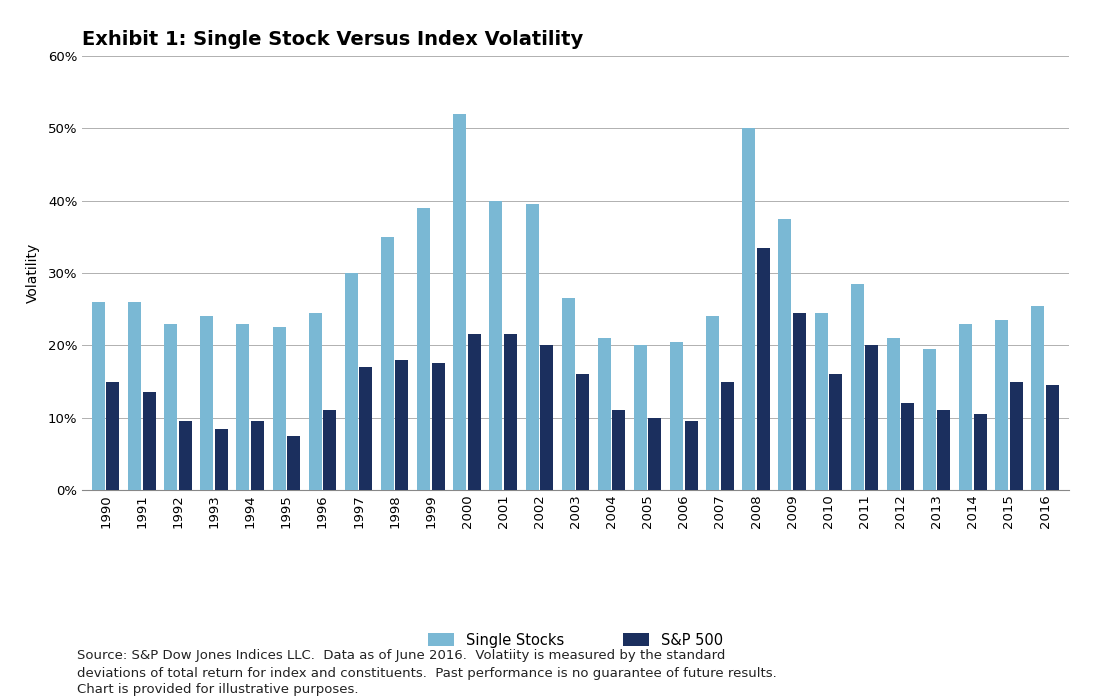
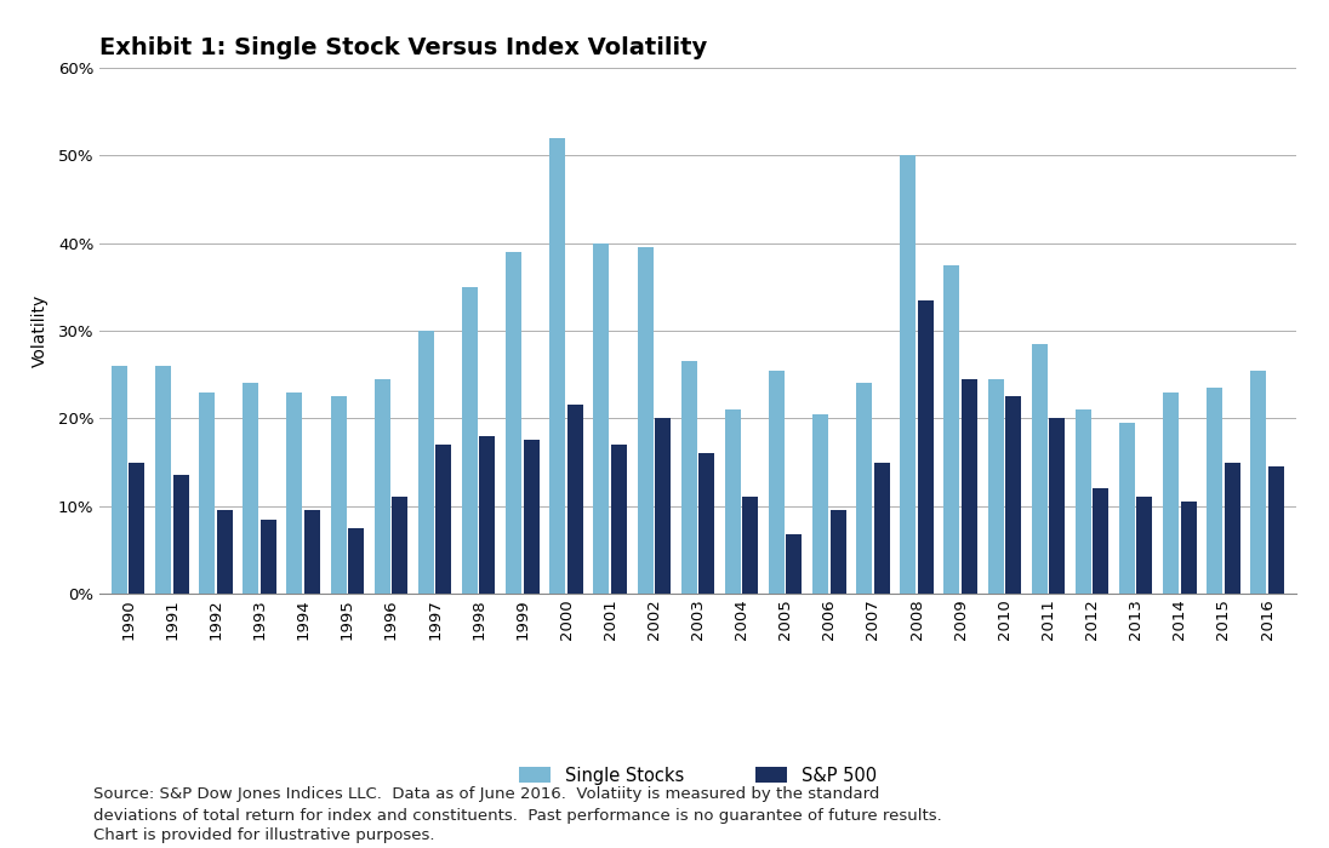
S&P 500/2001: 21.5% -> 17.0%
Single Stocks/2005: 20.0% -> 25.4%
S&P 500/2005: 10.0% -> 6.8%
S&P 500/2010: 16.0% -> 22.6%
